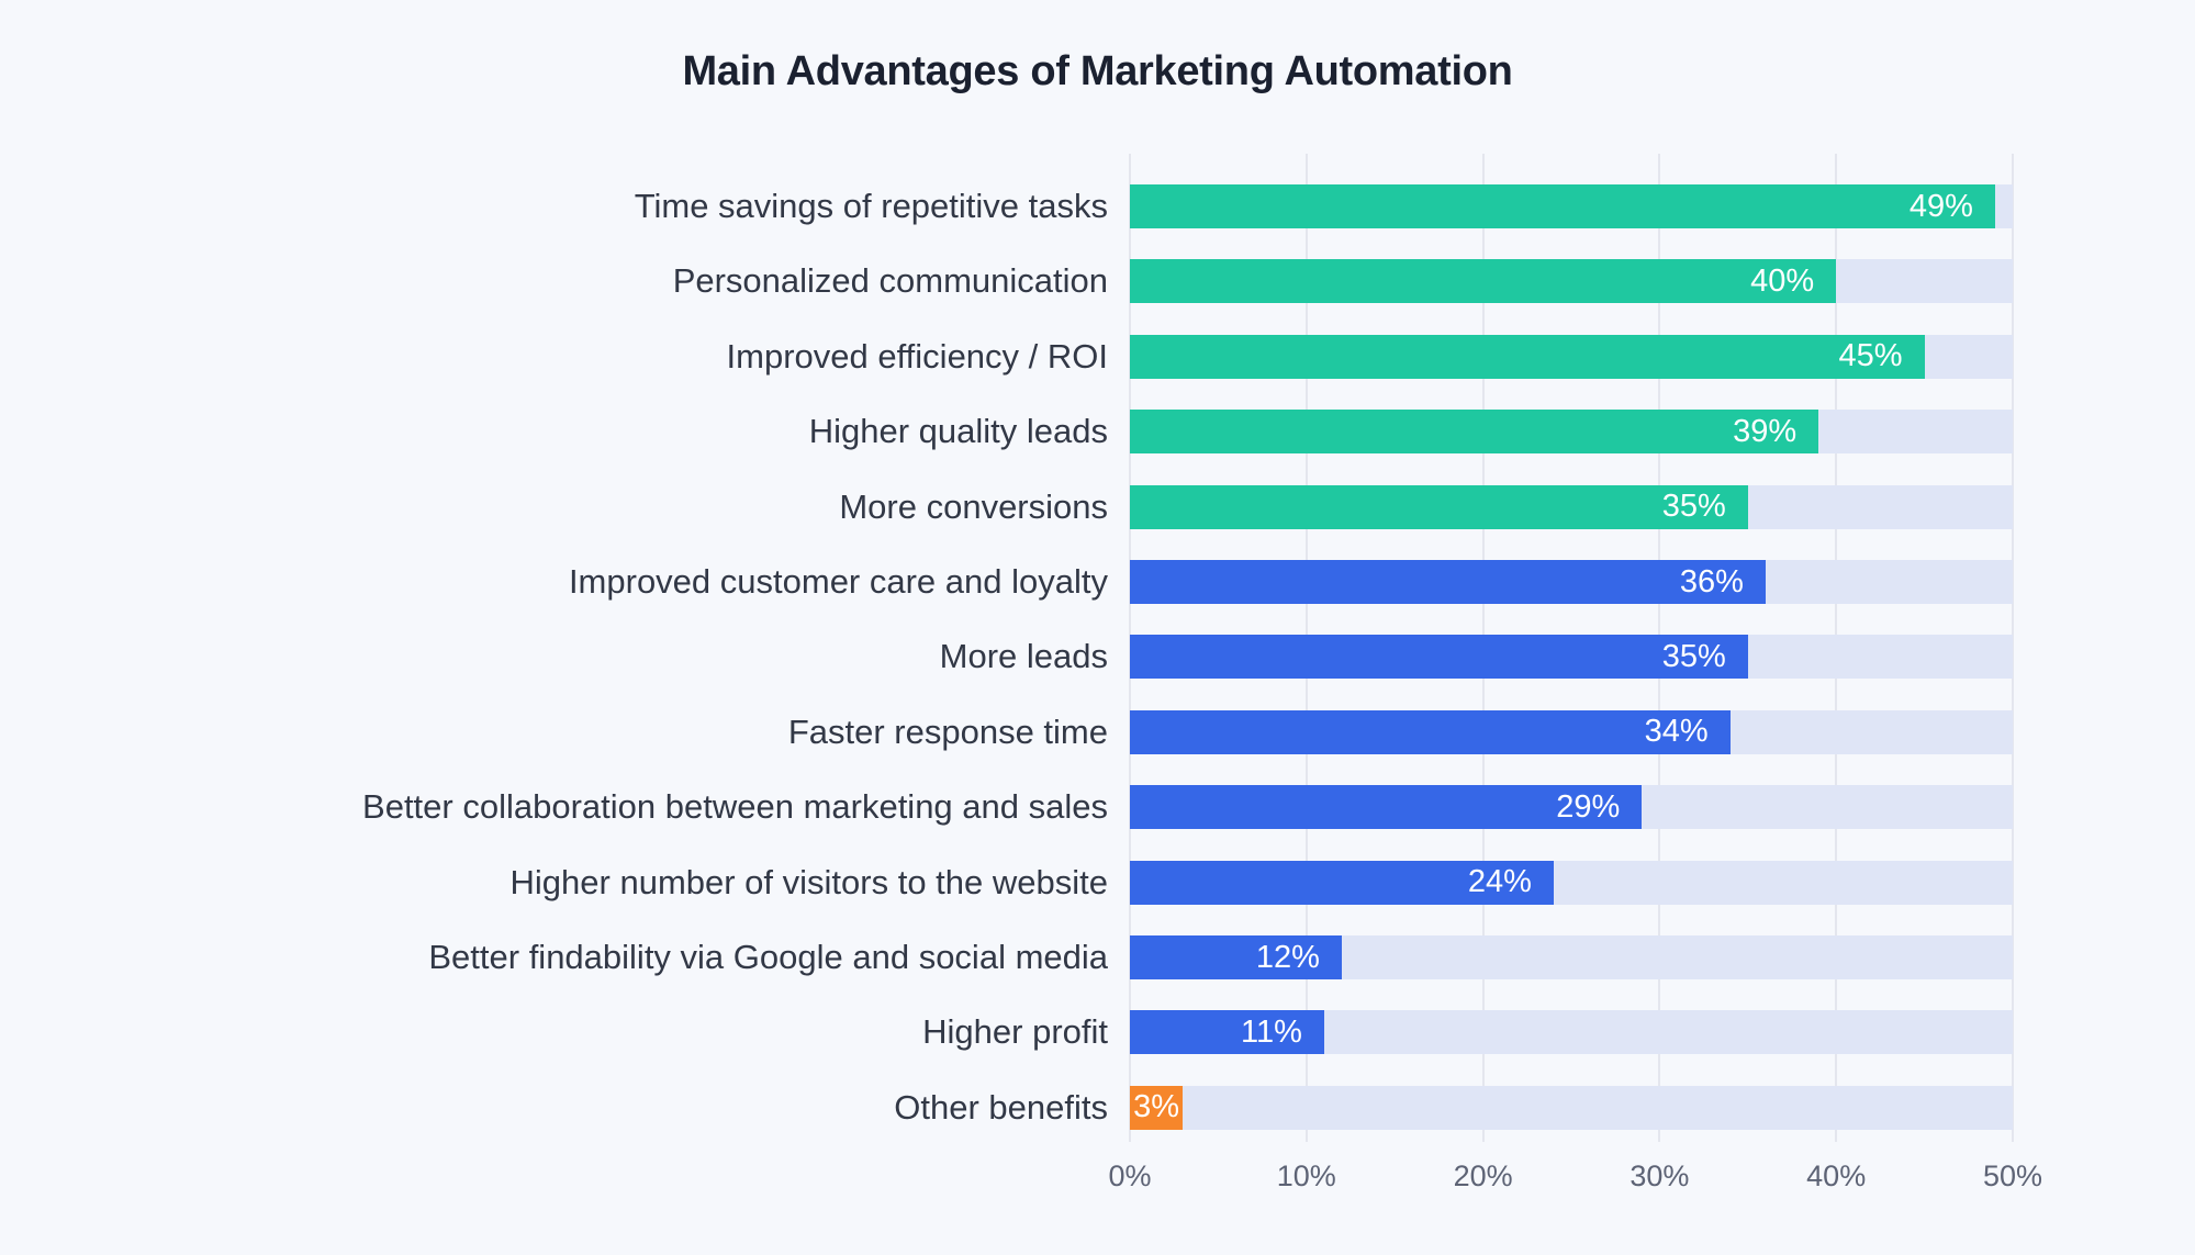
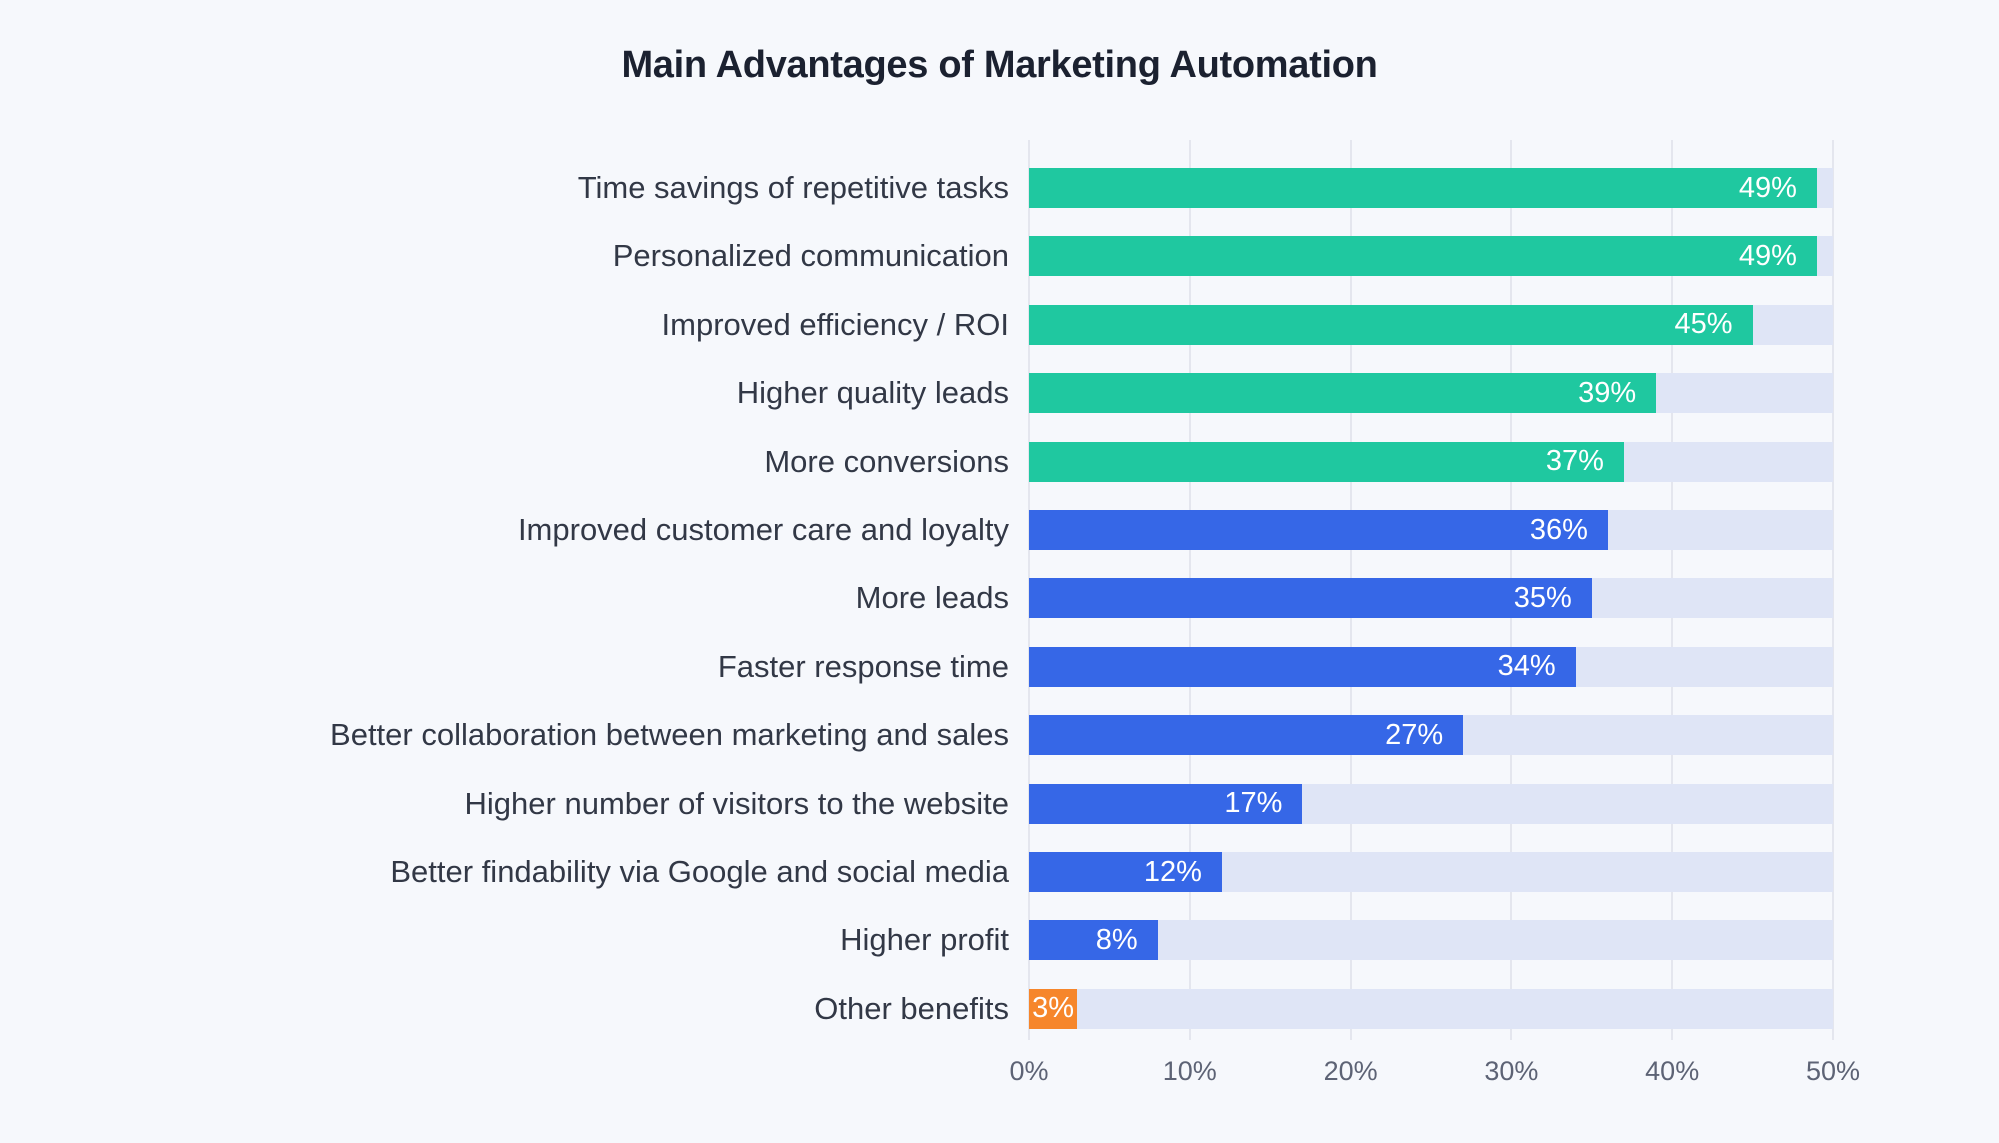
Personalized communication: 40% -> 49%
More conversions: 35% -> 37%
Better collaboration between marketing and sales: 29% -> 27%
Higher number of visitors to the website: 24% -> 17%
Higher profit: 11% -> 8%
